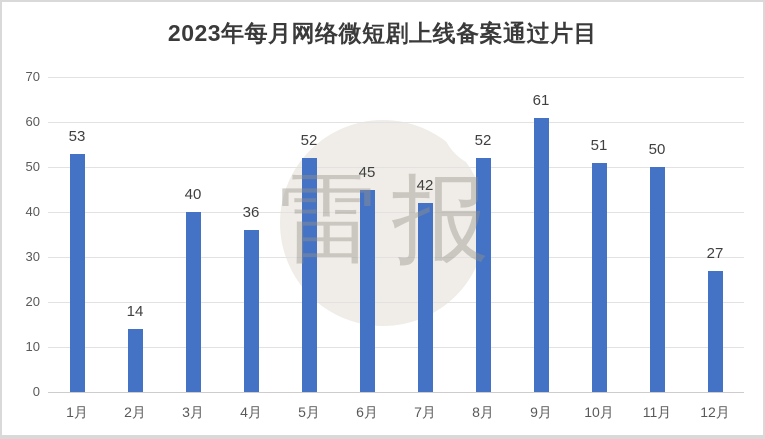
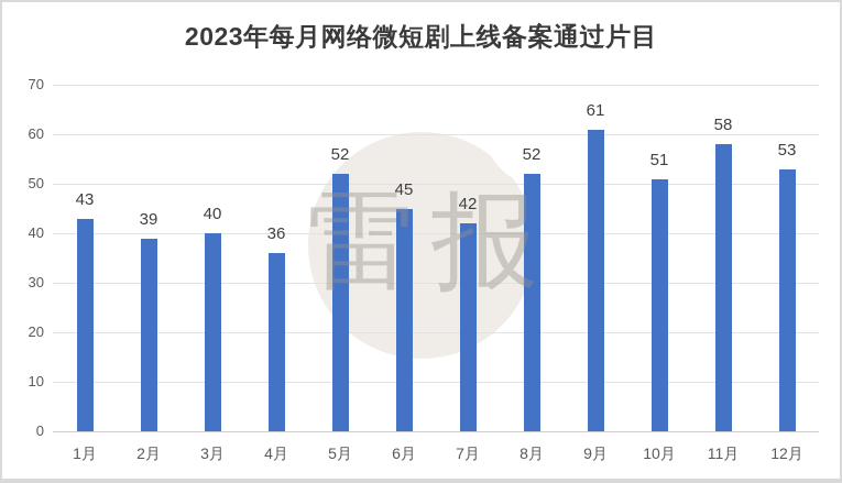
1月: 53 -> 43
2月: 14 -> 39
11月: 50 -> 58
12月: 27 -> 53
